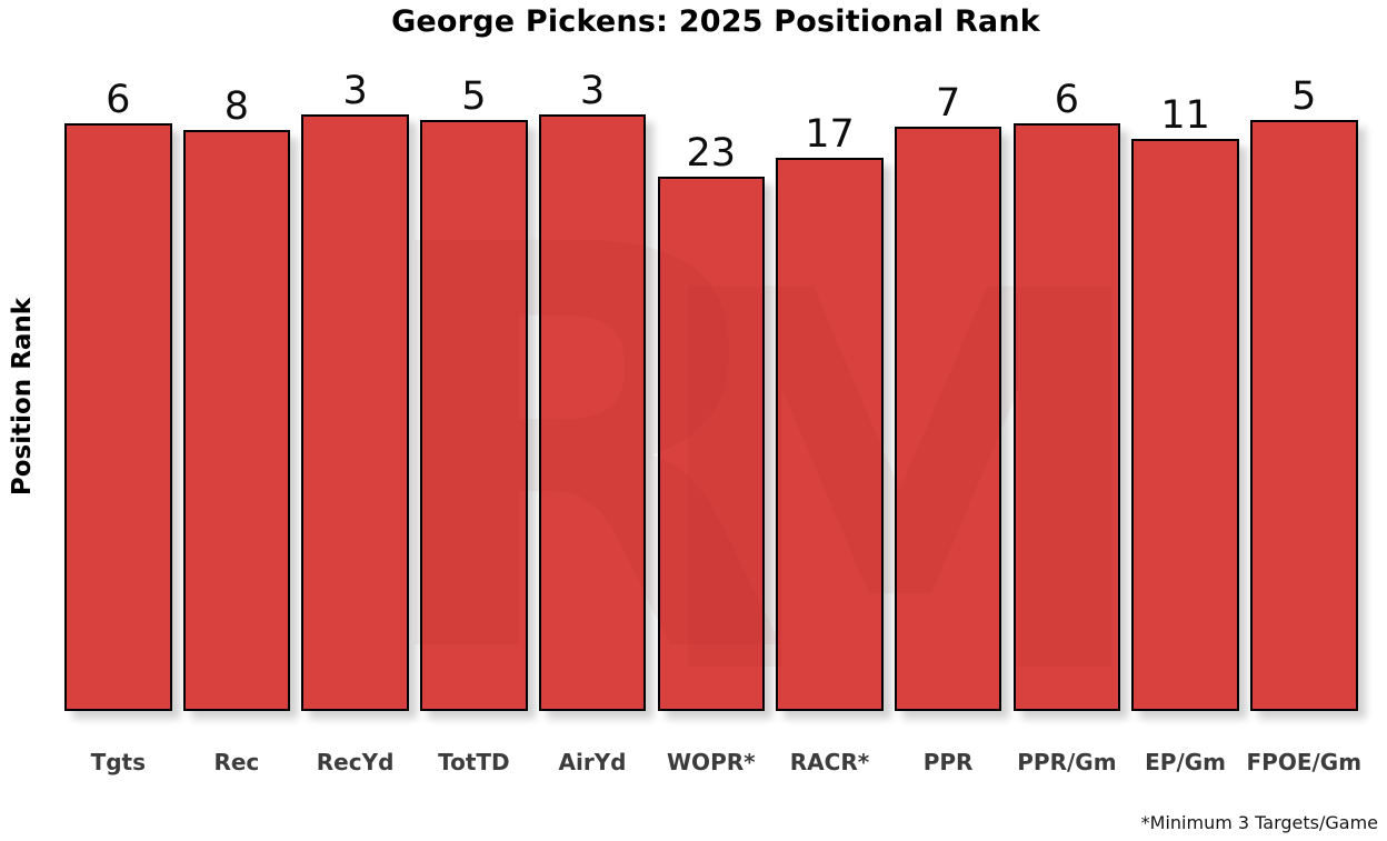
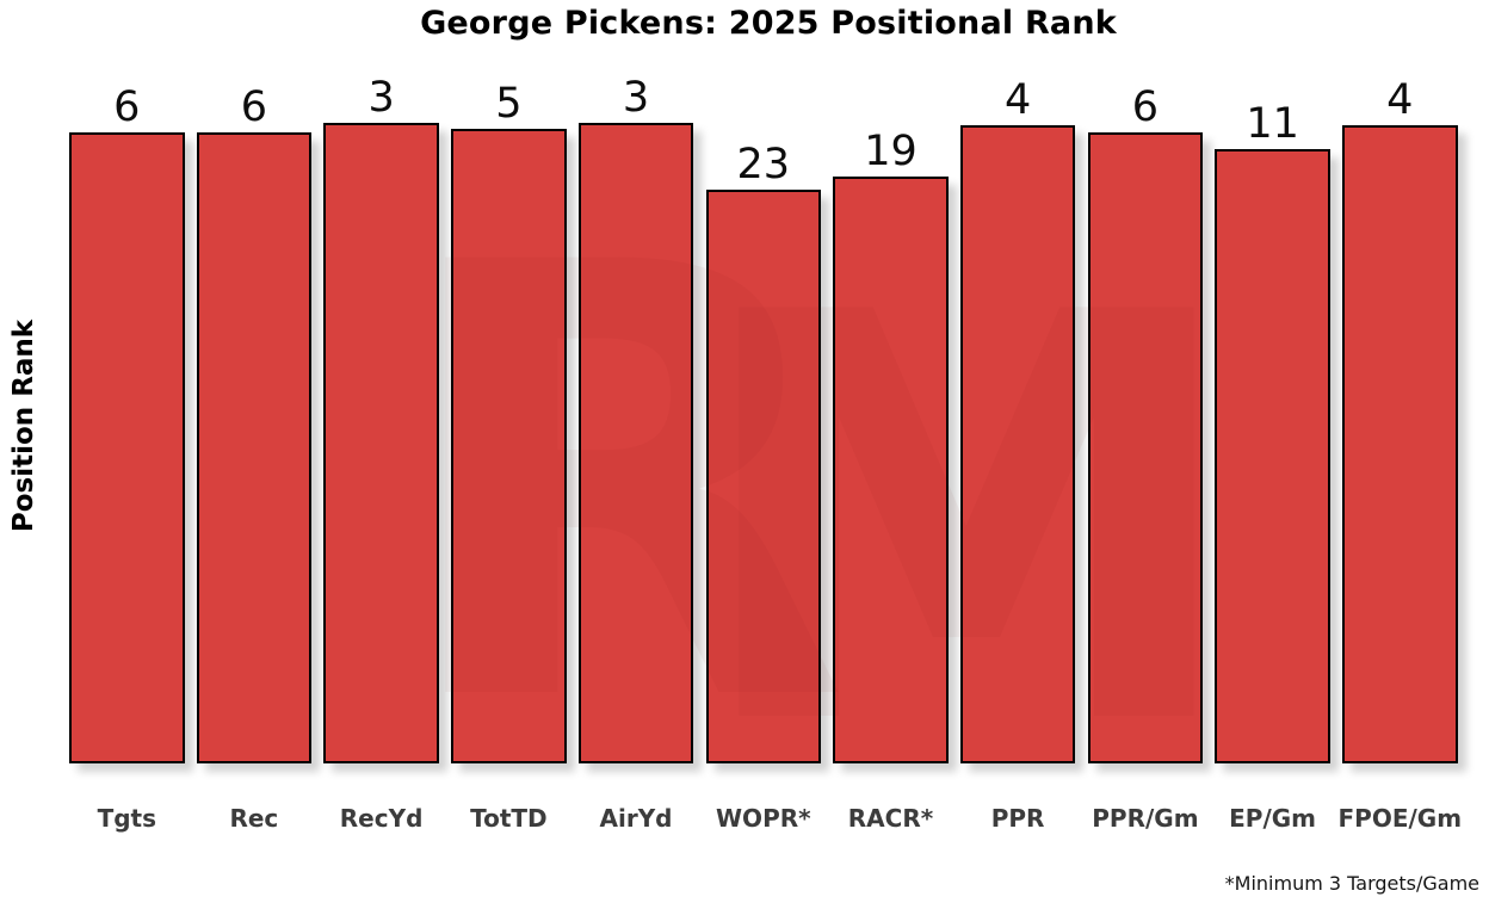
Rec: 8 -> 6
RACR*: 17 -> 19
PPR: 7 -> 4
FPOE/Gm: 5 -> 4
